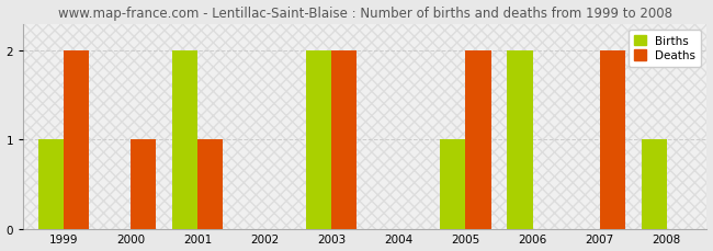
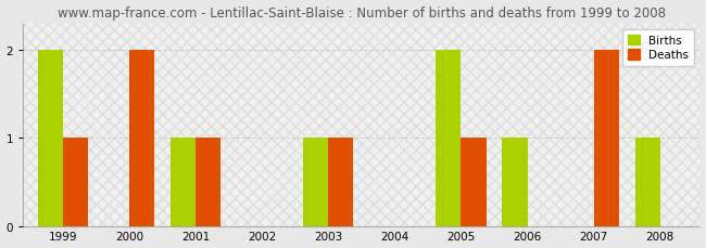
Births/1999: 1 -> 2
Deaths/1999: 2 -> 1
Deaths/2000: 1 -> 2
Births/2001: 2 -> 1
Births/2003: 2 -> 1
Deaths/2003: 2 -> 1
Births/2005: 1 -> 2
Deaths/2005: 2 -> 1
Births/2006: 2 -> 1
